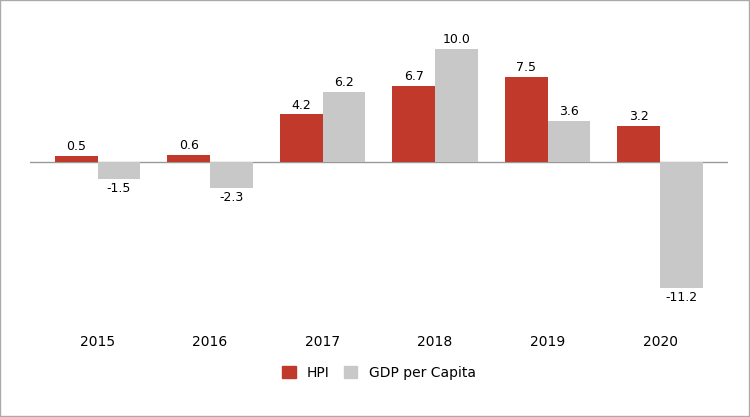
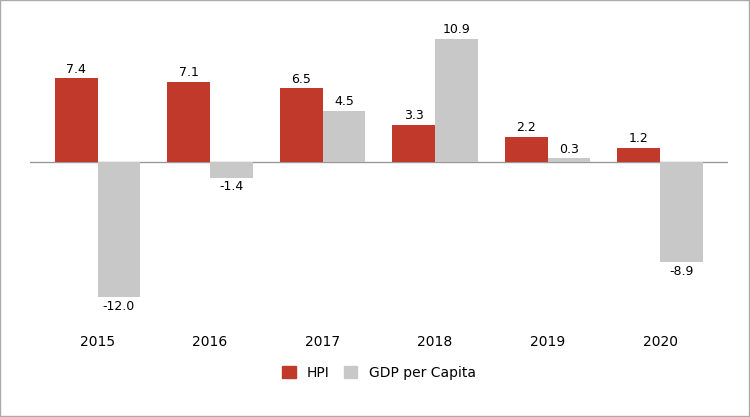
HPI/2015: 0.5 -> 7.4
GDP per Capita/2015: -1.5 -> -12.0
HPI/2016: 0.6 -> 7.1
GDP per Capita/2016: -2.3 -> -1.4
HPI/2017: 4.2 -> 6.5
GDP per Capita/2017: 6.2 -> 4.5
HPI/2018: 6.7 -> 3.3
GDP per Capita/2018: 10.0 -> 10.9
HPI/2019: 7.5 -> 2.2
GDP per Capita/2019: 3.6 -> 0.3
HPI/2020: 3.2 -> 1.2
GDP per Capita/2020: -11.2 -> -8.9
